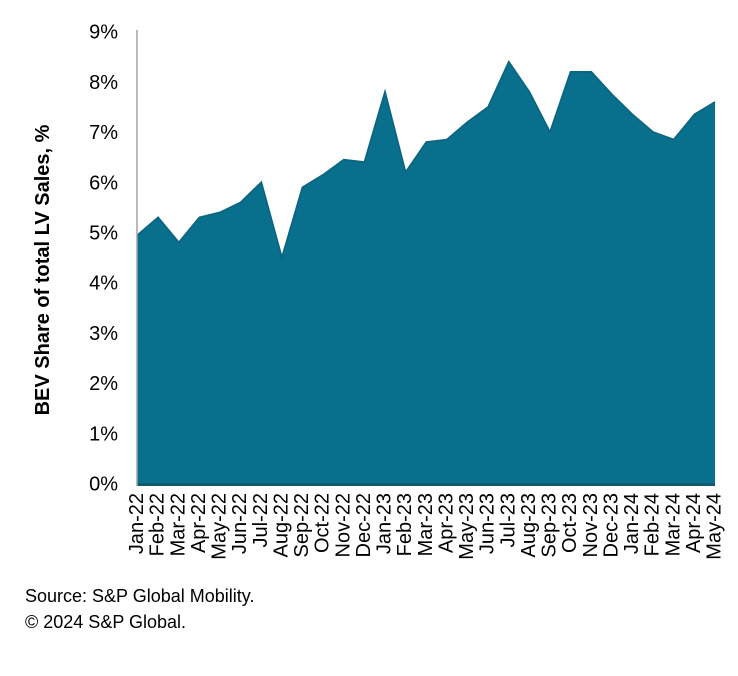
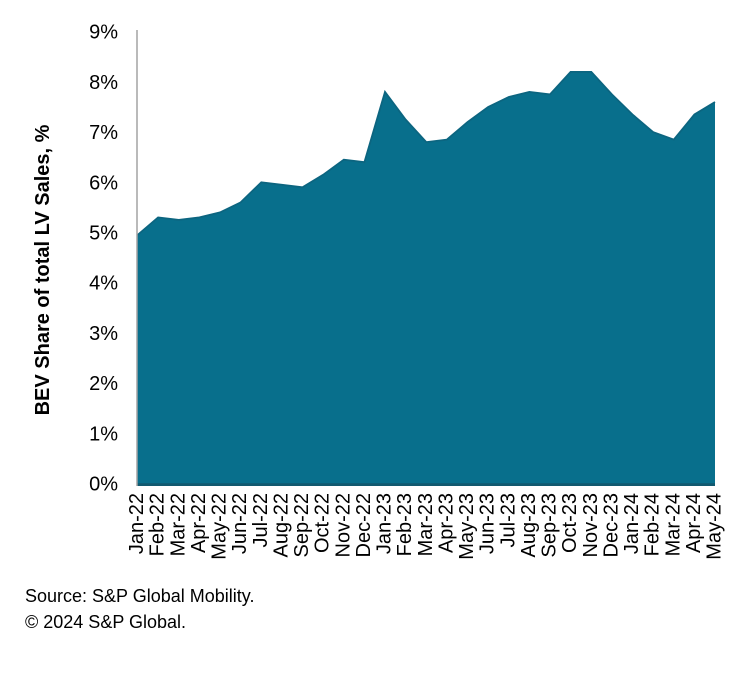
Mar-22: 4.8% -> 5.2%
Aug-22: 4.5% -> 6.0%
Feb-23: 6.2% -> 7.2%
Jul-23: 8.4% -> 7.7%
Sep-23: 7.0% -> 7.8%
